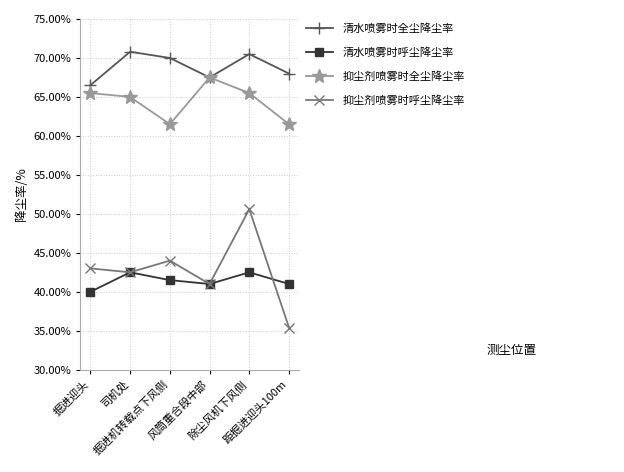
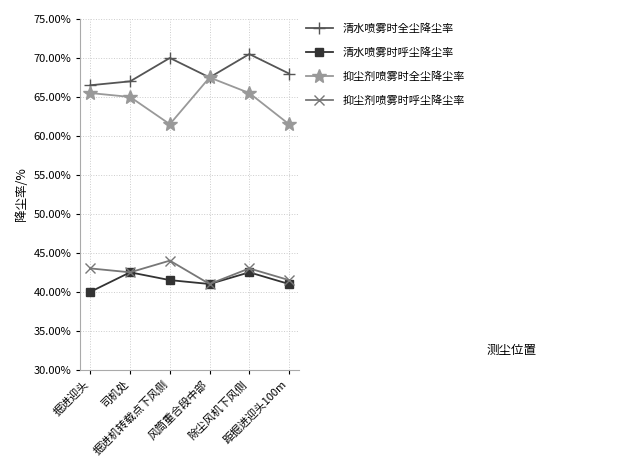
清水喷雾时全尘降尘率/司机处: 70.8% -> 67.0%
抑尘剂喷雾时呼尘降尘率/除尘风机下风侧: 50.6% -> 43.0%
抑尘剂喷雾时呼尘降尘率/距掘进迎头100m: 35.4% -> 41.5%
